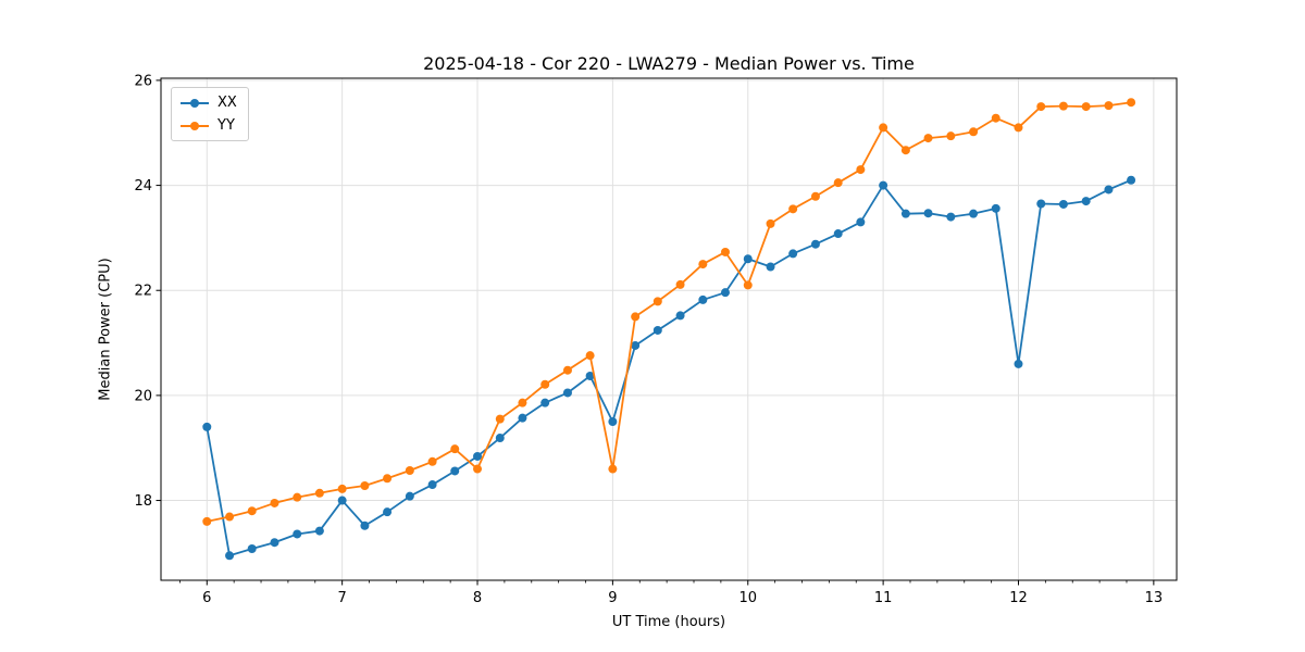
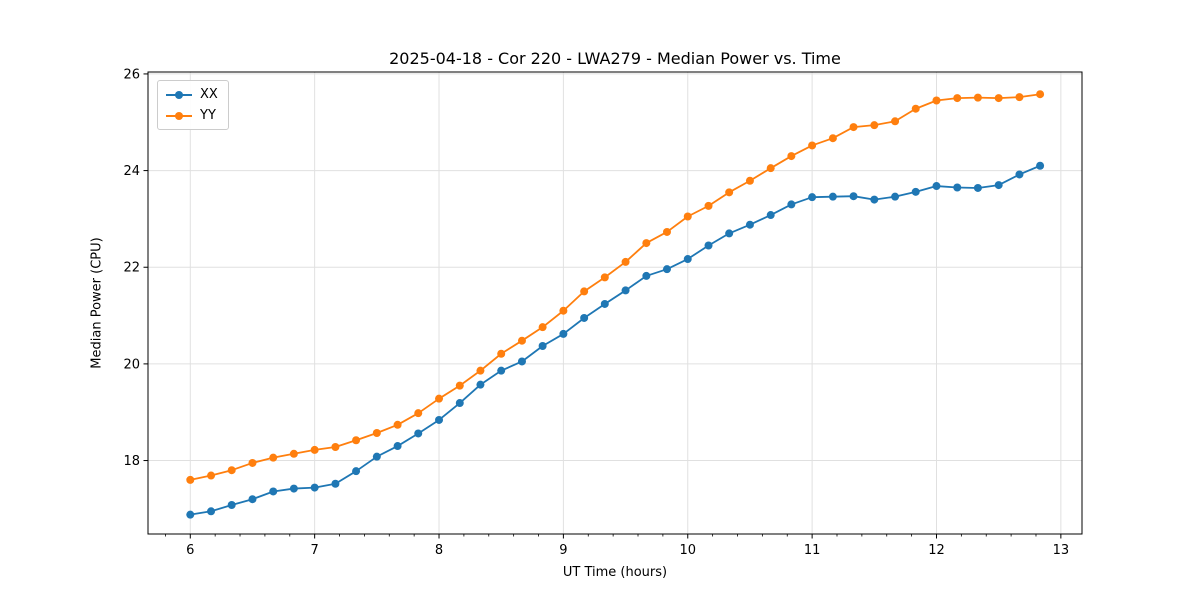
XX/6: 19.4 -> 16.9
XX/7: 18.0 -> 17.4
YY/8: 18.6 -> 19.3
XX/9: 19.5 -> 20.6
YY/9: 18.6 -> 21.1
XX/10: 22.6 -> 22.2
YY/10: 22.1 -> 23.1
XX/11: 24.0 -> 23.4
YY/11: 25.1 -> 24.5
XX/12: 20.6 -> 23.7
YY/12: 25.1 -> 25.4
